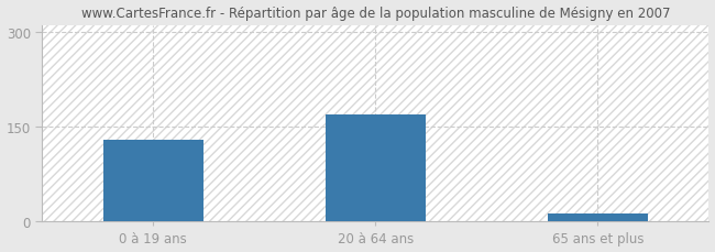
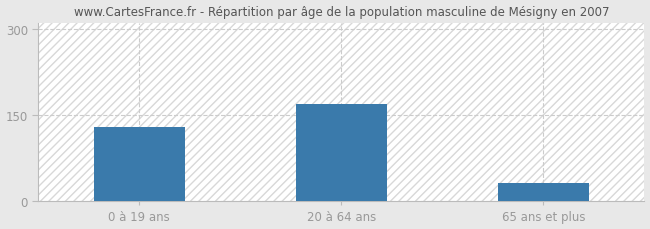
65 ans et plus: 13 -> 32
